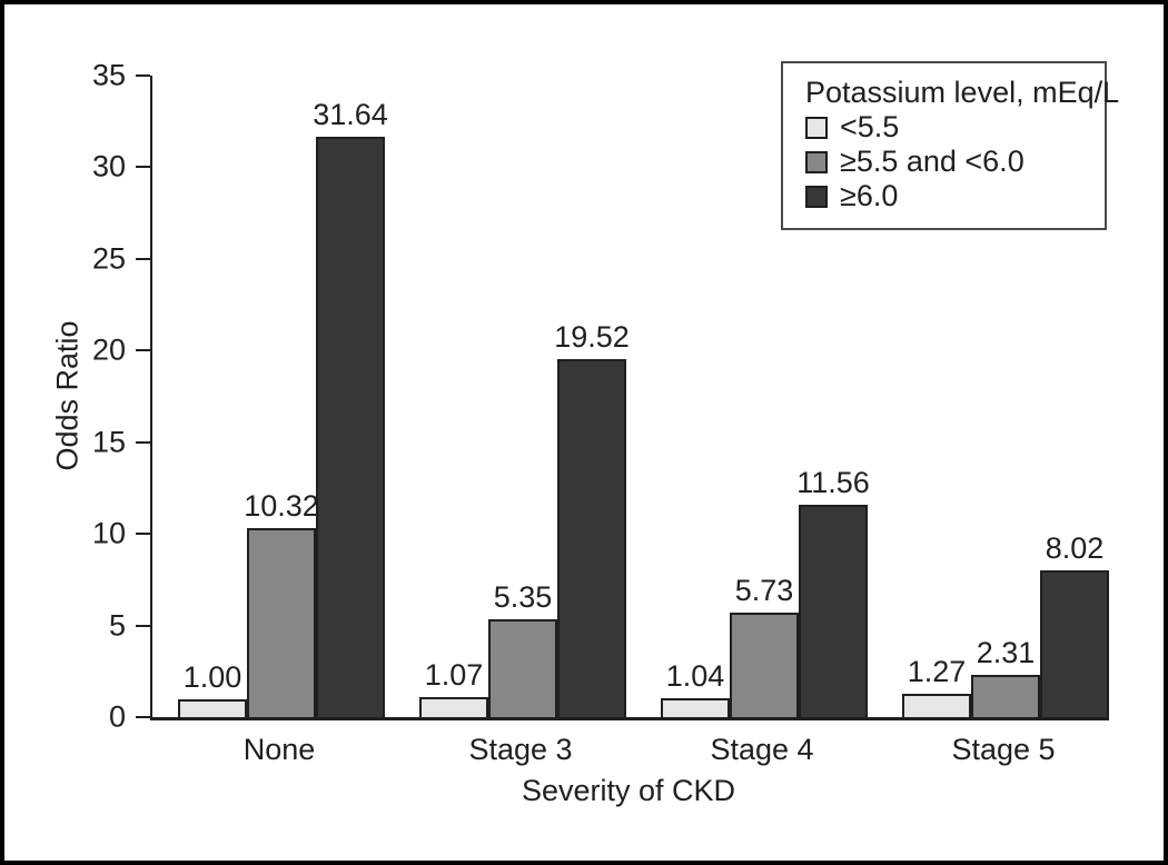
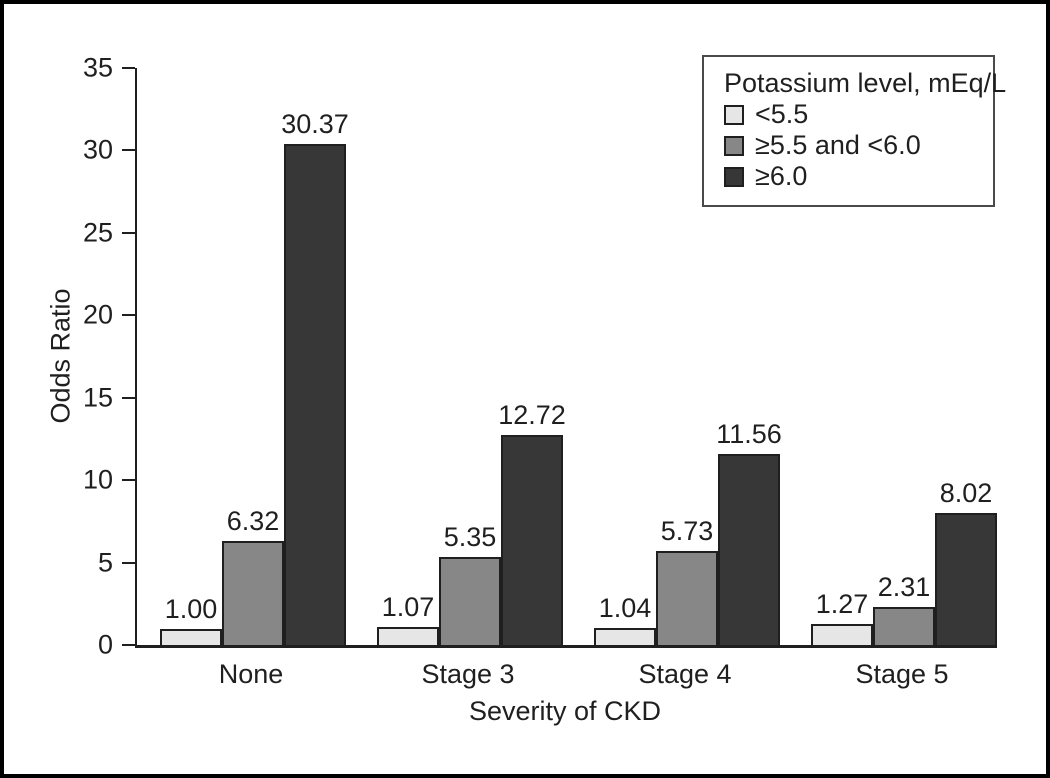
≥5.5 and <6.0/None: 10.32 -> 6.32
≥6.0/None: 31.64 -> 30.37
≥6.0/Stage 3: 19.52 -> 12.72
